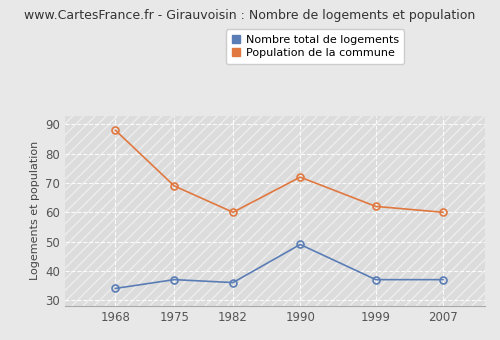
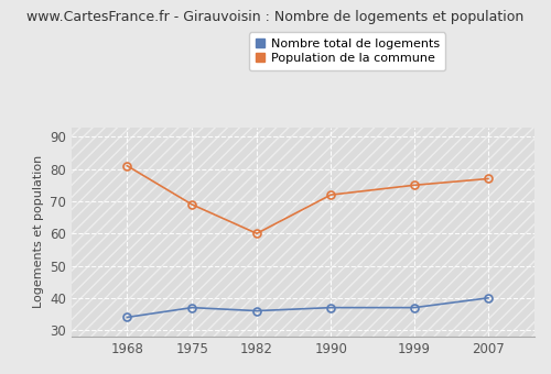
Population de la commune/1968: 88 -> 81
Nombre total de logements/1990: 49 -> 37
Population de la commune/1999: 62 -> 75
Nombre total de logements/2007: 37 -> 40
Population de la commune/2007: 60 -> 77
